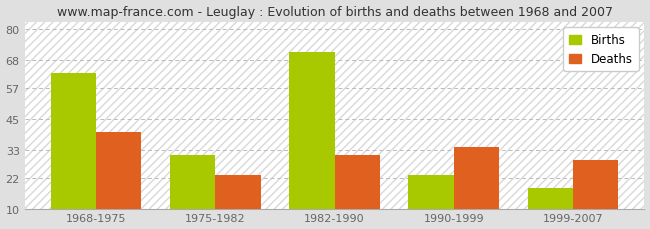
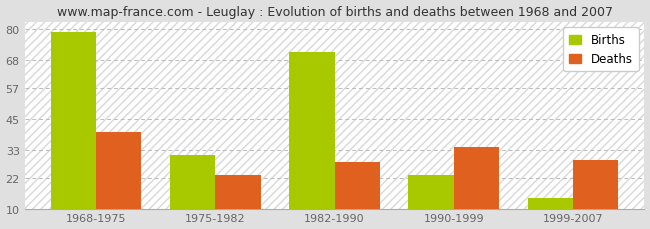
Births/1968-1975: 63 -> 79
Deaths/1982-1990: 31 -> 28
Births/1999-2007: 18 -> 14
